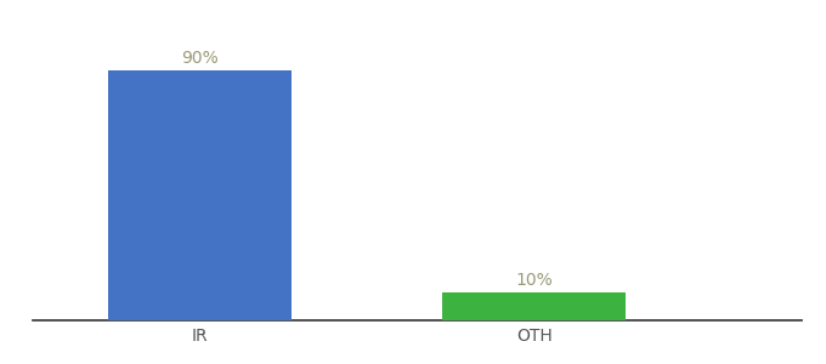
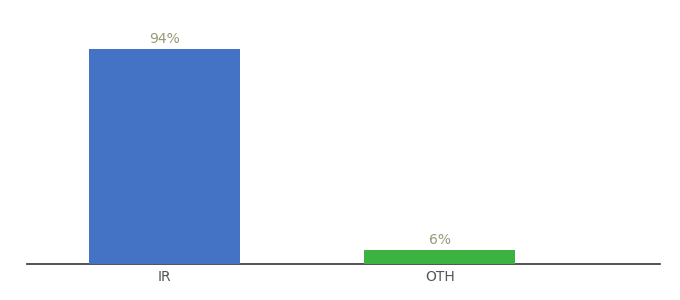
IR: 90% -> 94%
OTH: 10% -> 6%
